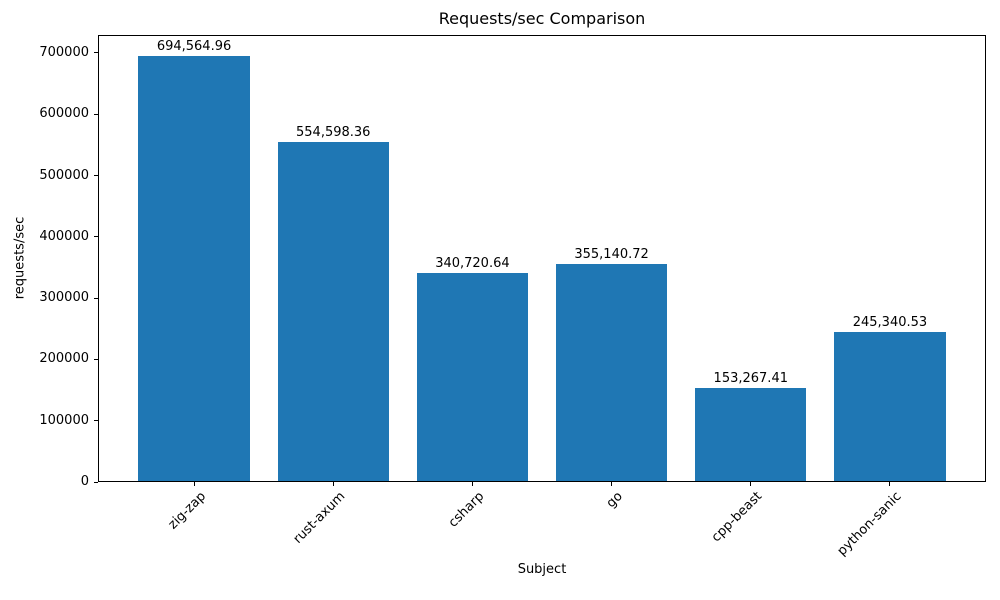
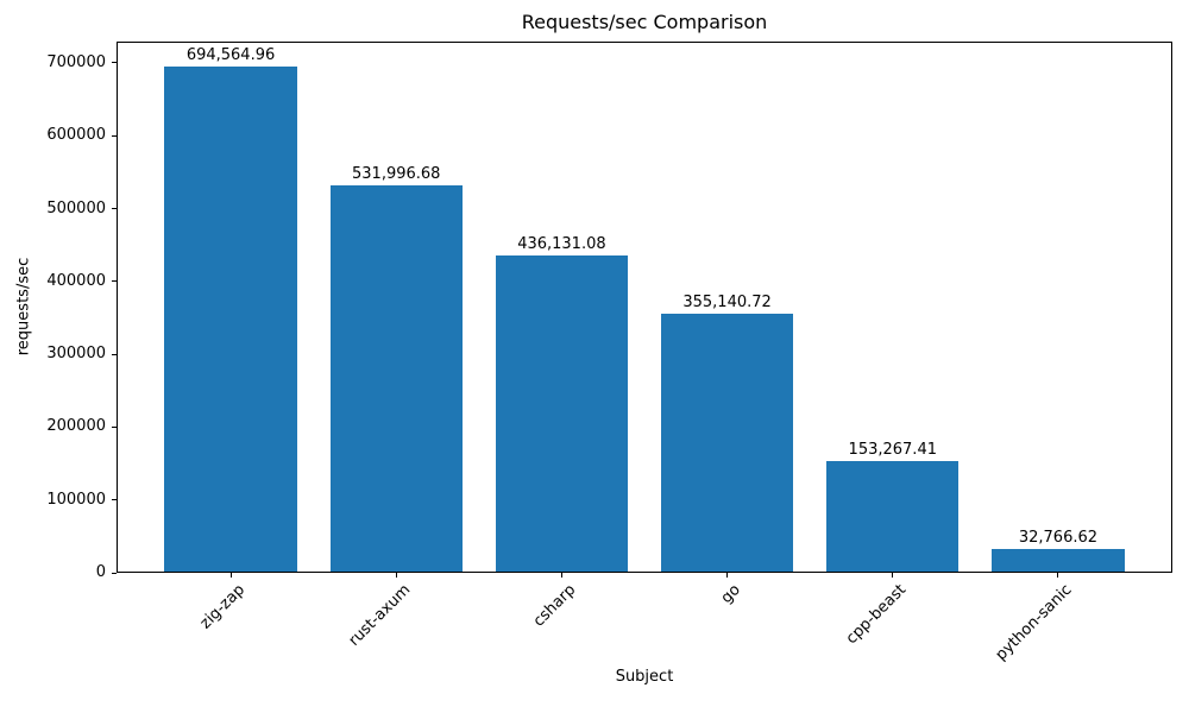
rust-axum: 554,598.36 -> 531,996.68
csharp: 340,720.64 -> 436,131.08
python-sanic: 245,340.53 -> 32,766.62
